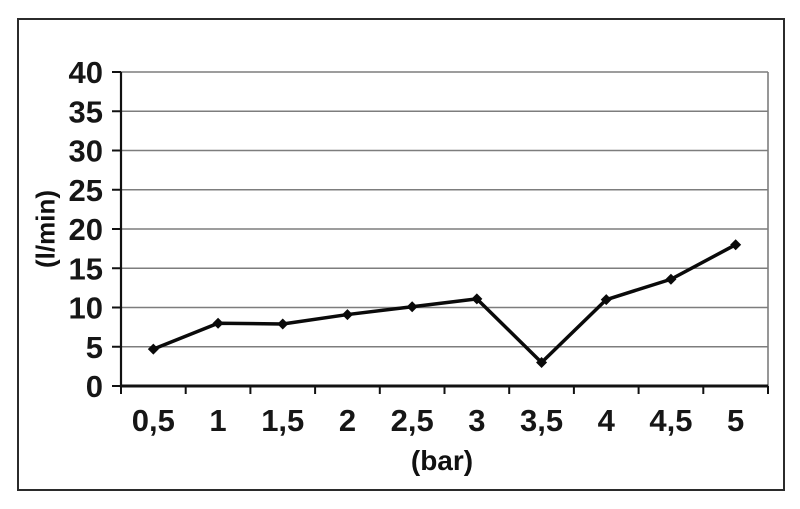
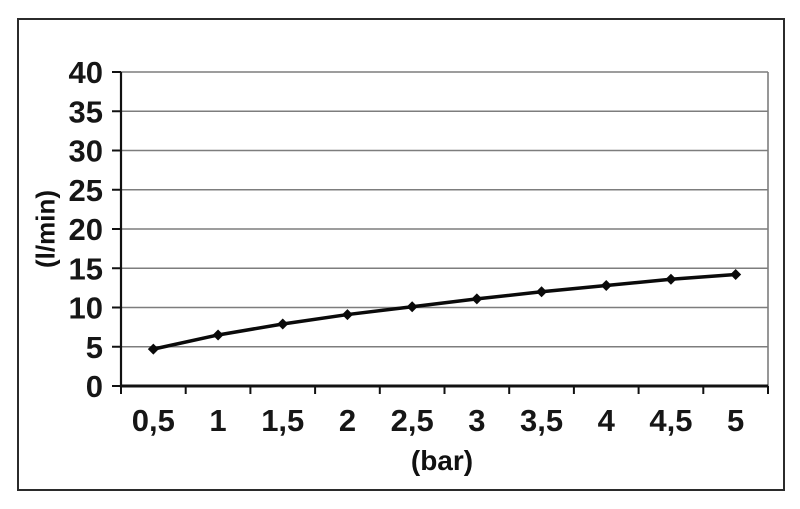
1: 8 -> 6
3,5: 3 -> 12
4: 11 -> 13
5: 18 -> 14
